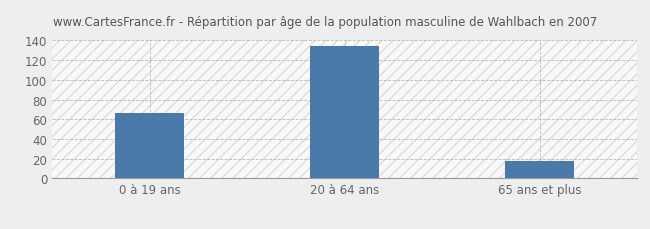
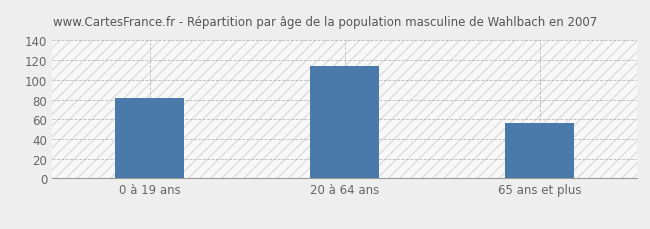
0 à 19 ans: 66 -> 82
20 à 64 ans: 134 -> 114
65 ans et plus: 18 -> 56
